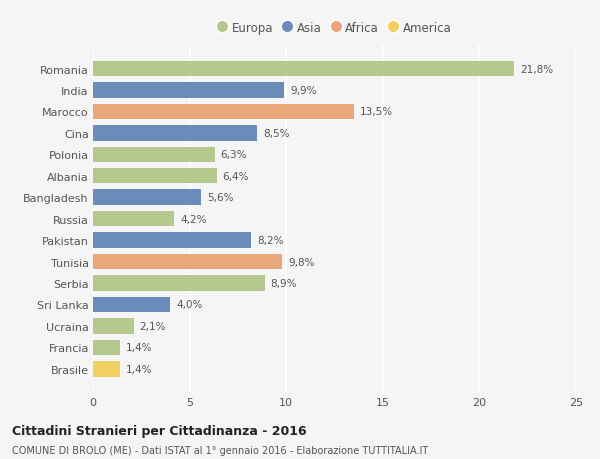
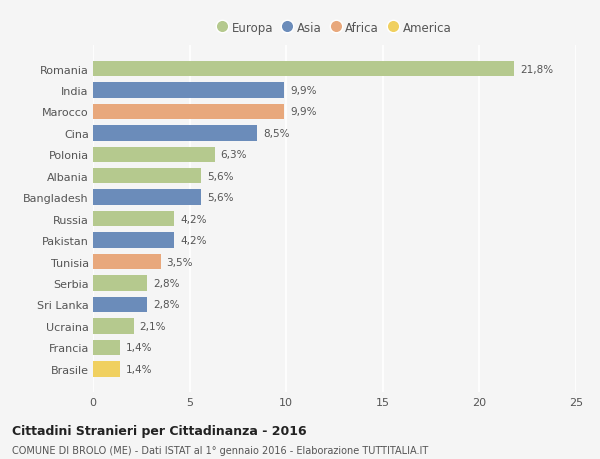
Marocco: 13,5% -> 9,9%
Albania: 6,4% -> 5,6%
Pakistan: 8,2% -> 4,2%
Tunisia: 9,8% -> 3,5%
Serbia: 8,9% -> 2,8%
Sri Lanka: 4,0% -> 2,8%
